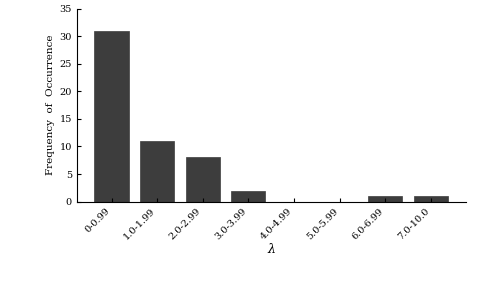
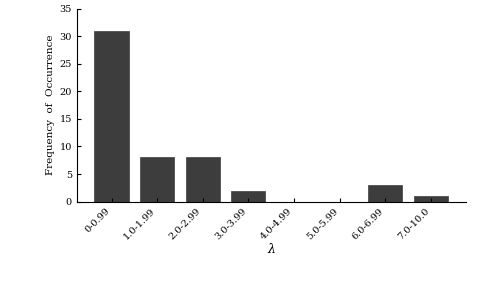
1.0-1.99: 11 -> 8
6.0-6.99: 1 -> 3
